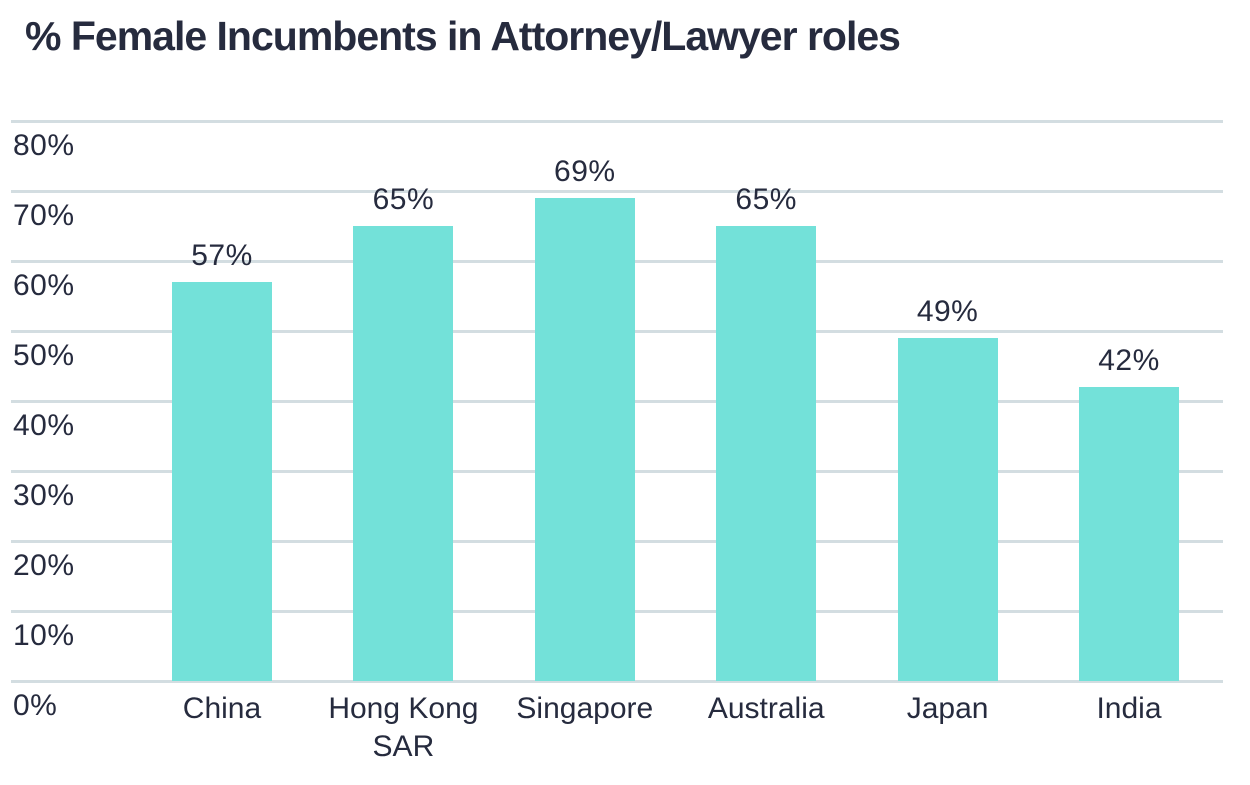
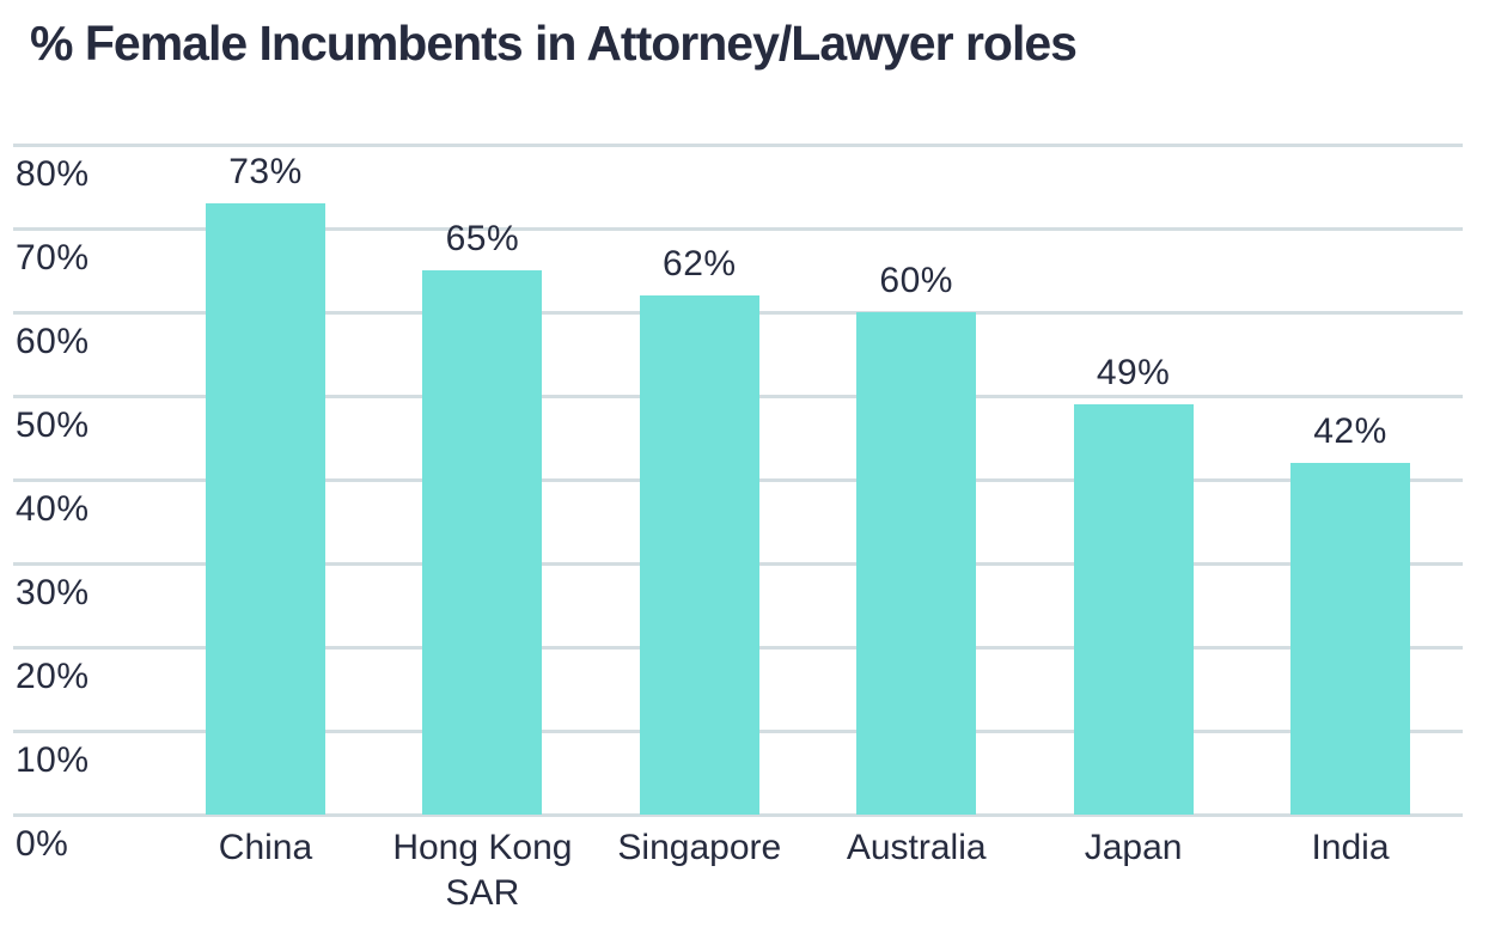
China: 57% -> 73%
Singapore: 69% -> 62%
Australia: 65% -> 60%
